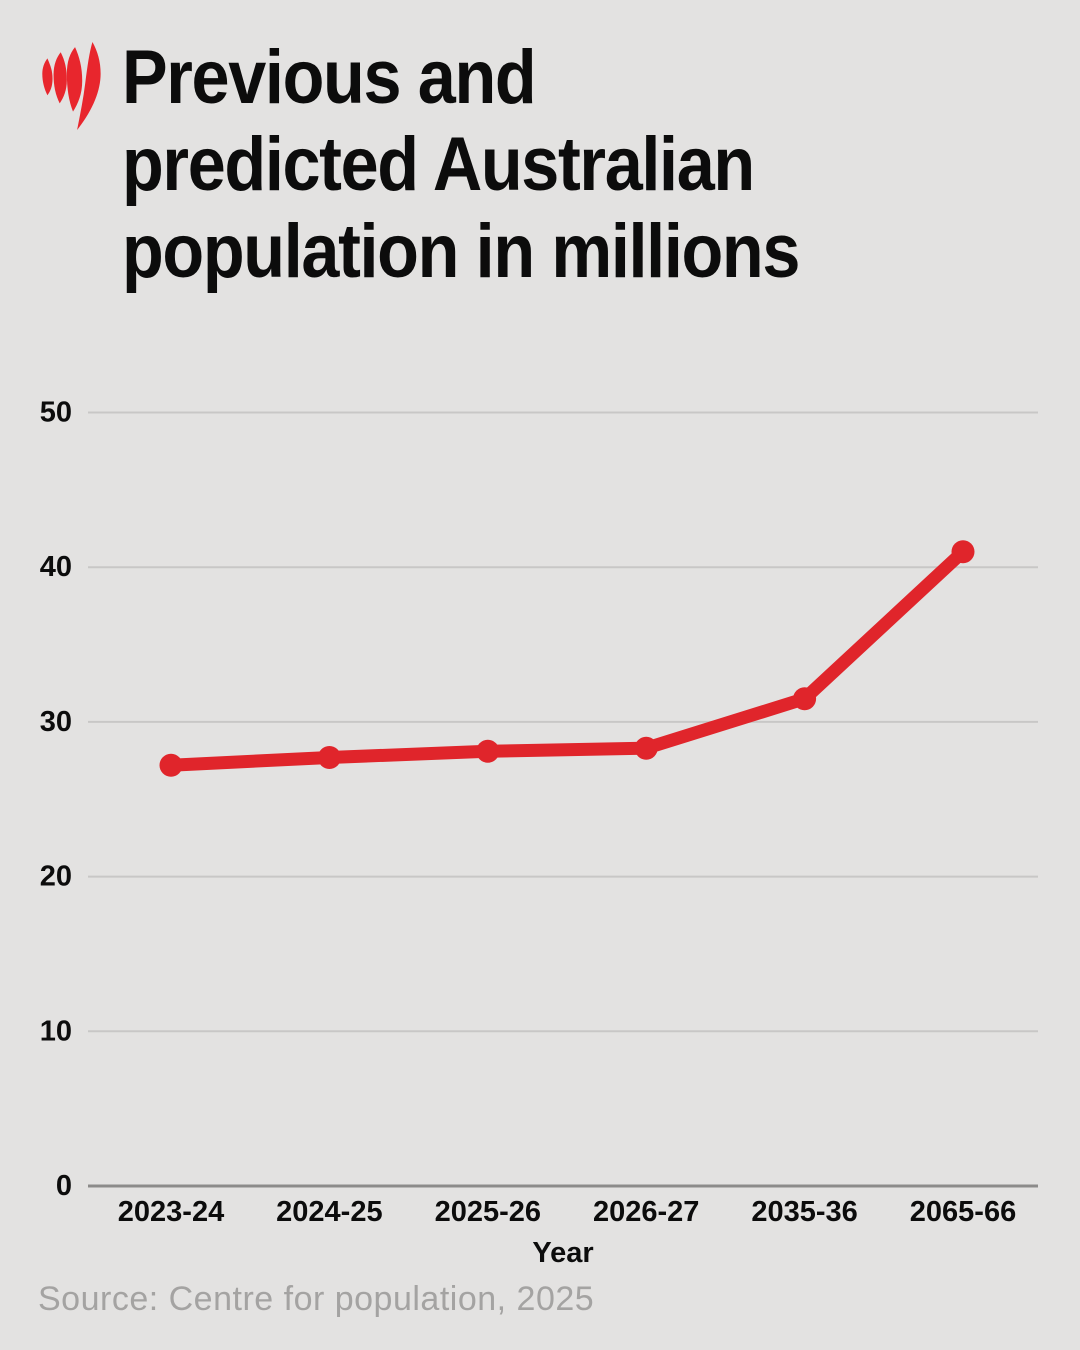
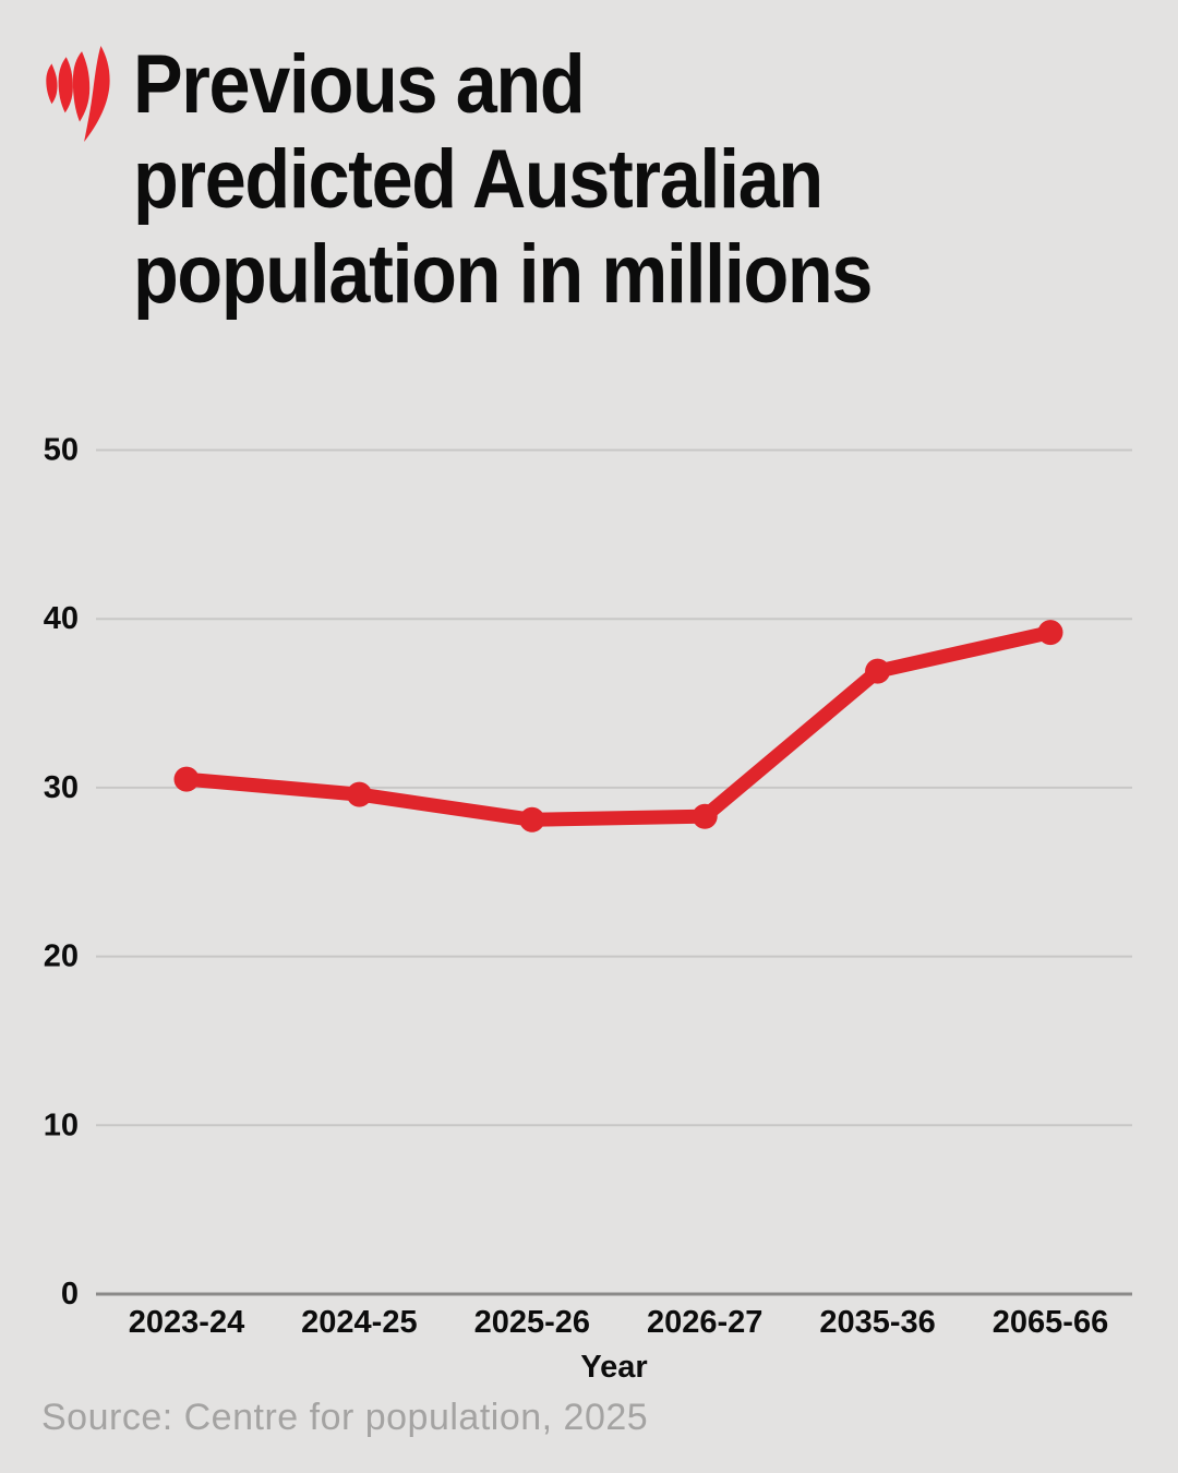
2023-24: 27.2 -> 30.5
2024-25: 27.7 -> 29.6
2035-36: 31.5 -> 36.9
2065-66: 41.0 -> 39.2
